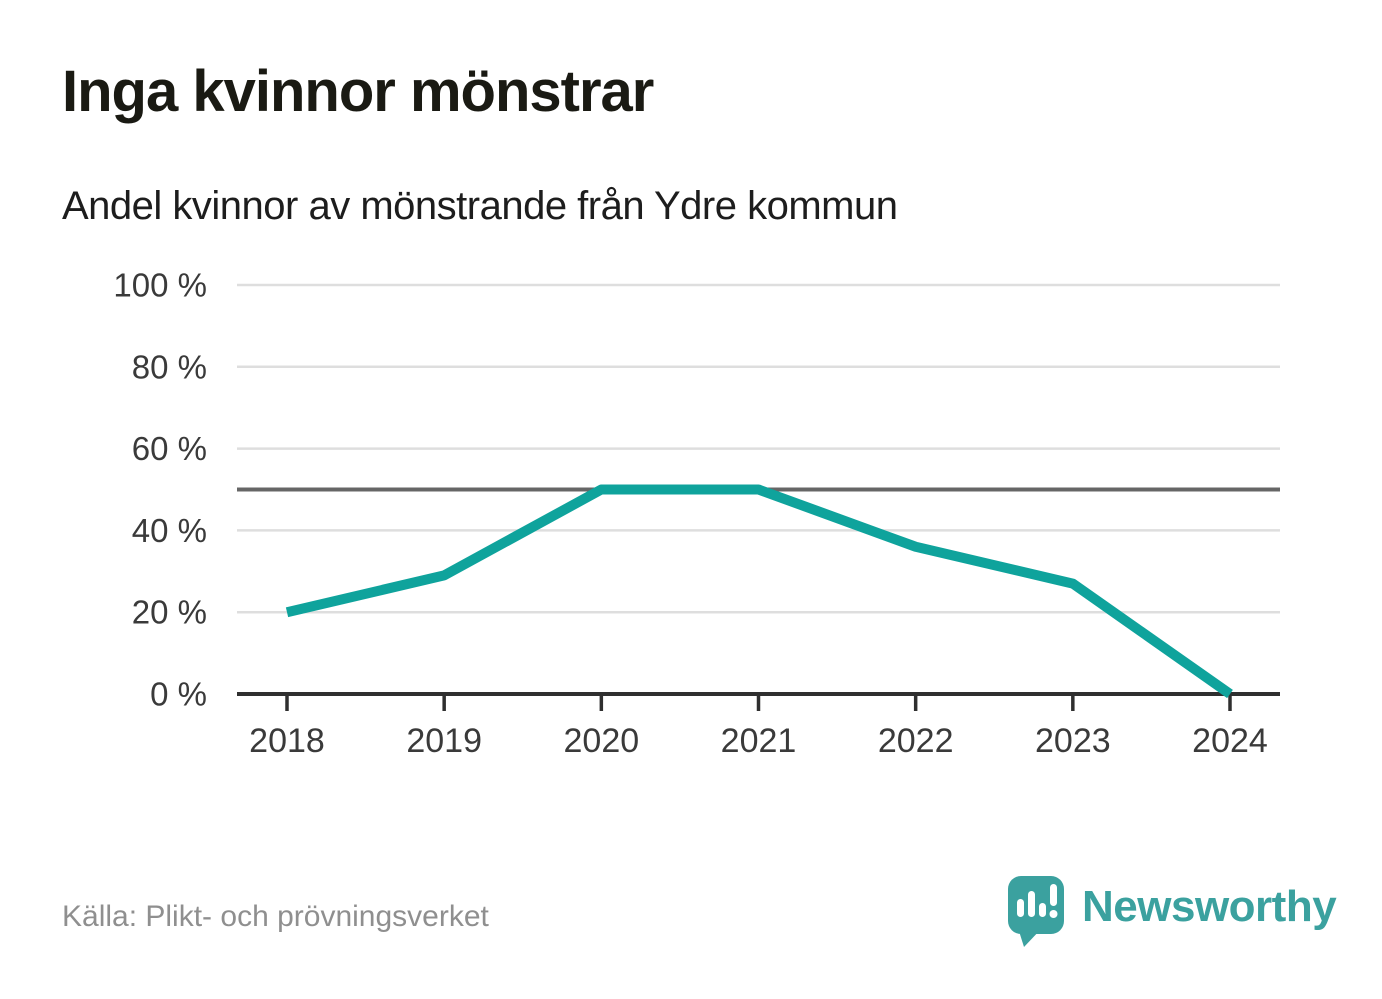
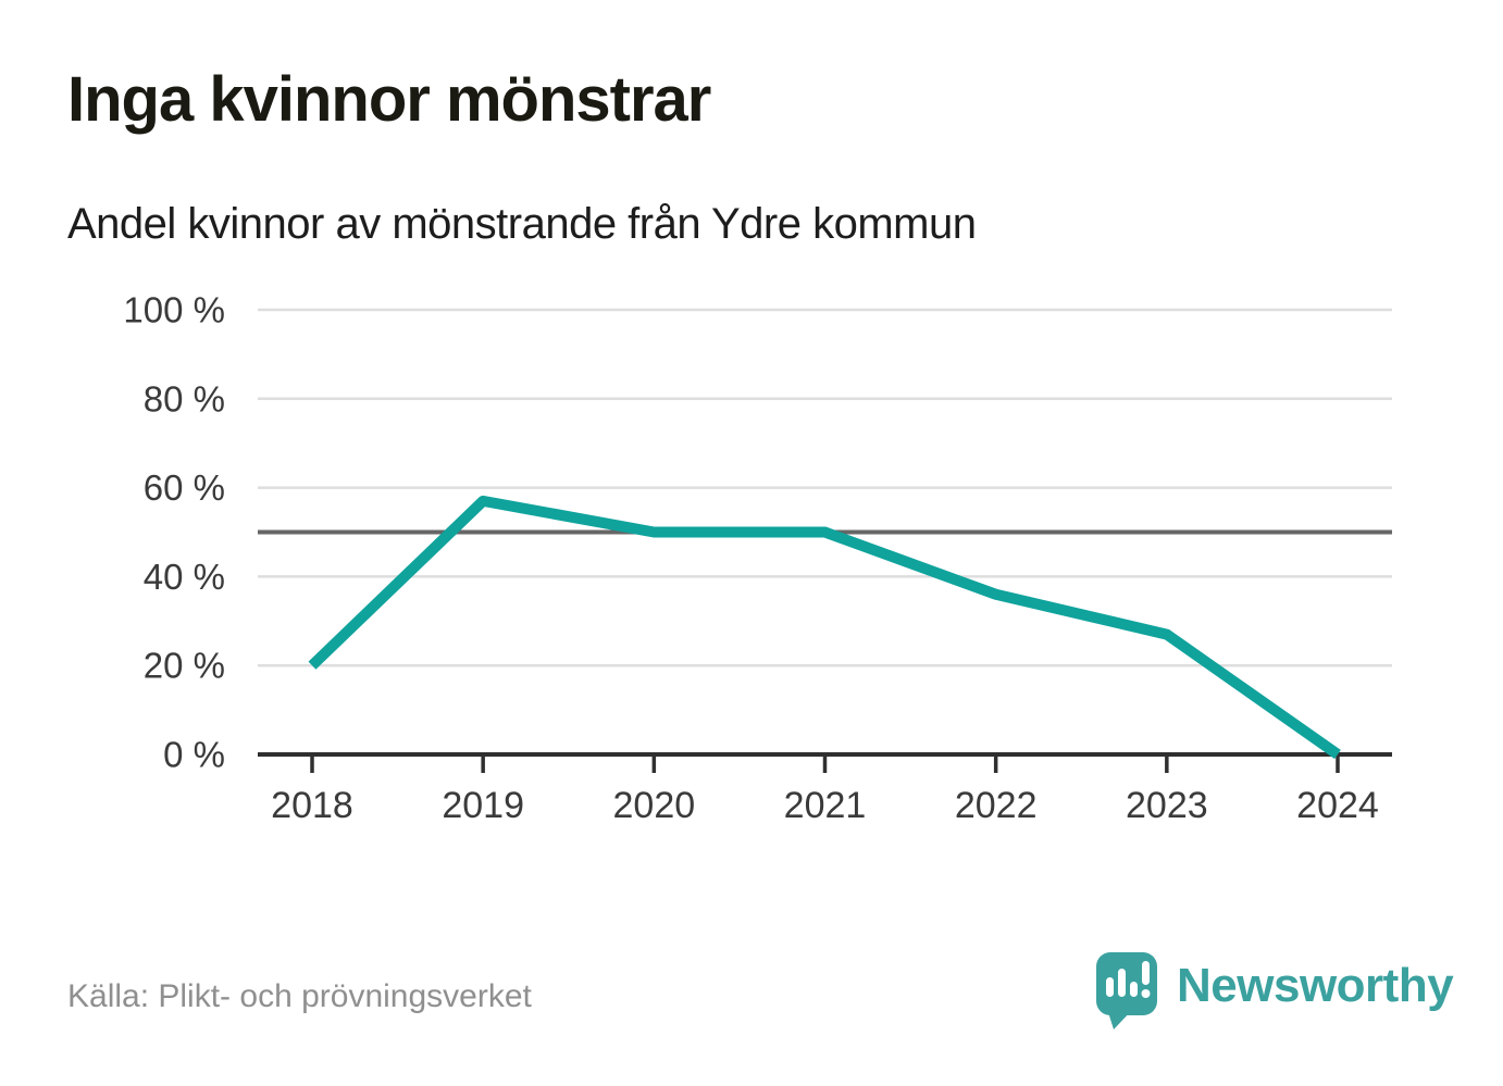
2019: 29% -> 57%
